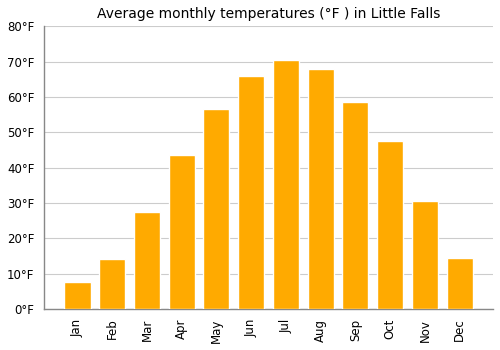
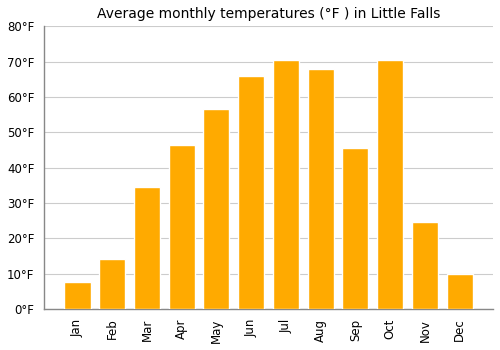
Mar: 27.5°F -> 34.5°F
Apr: 43.5°F -> 46.5°F
Sep: 58.5°F -> 45.5°F
Oct: 47.5°F -> 70.5°F
Nov: 30.5°F -> 24.5°F
Dec: 14.5°F -> 10.0°F
